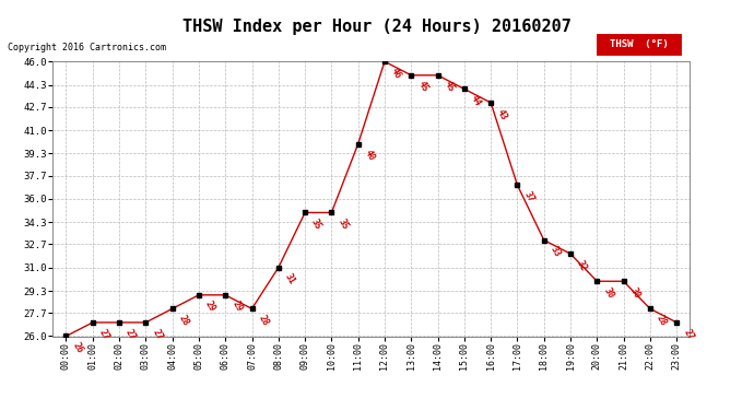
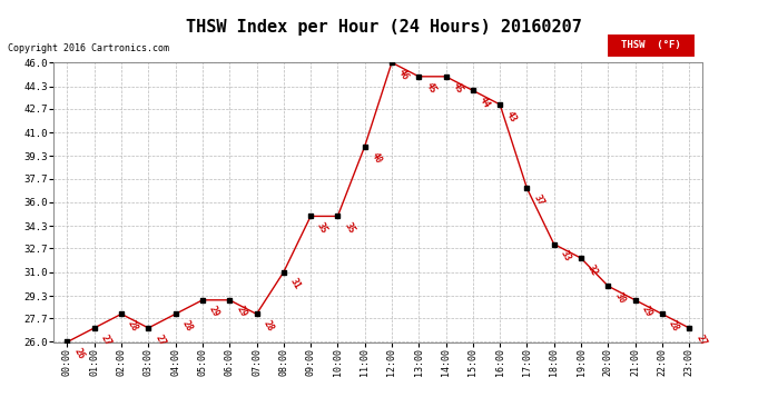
02:00: 27 -> 28
21:00: 30 -> 29
